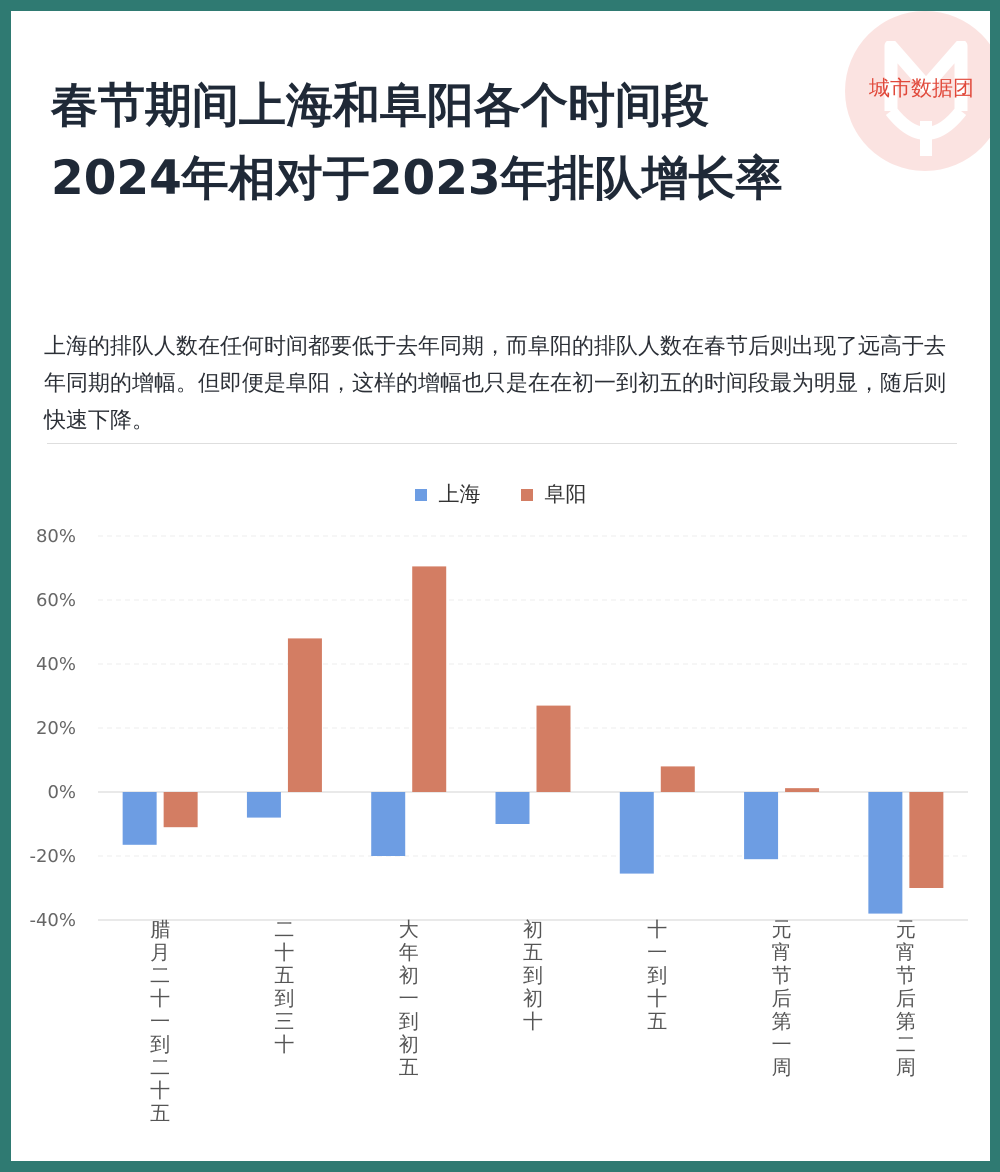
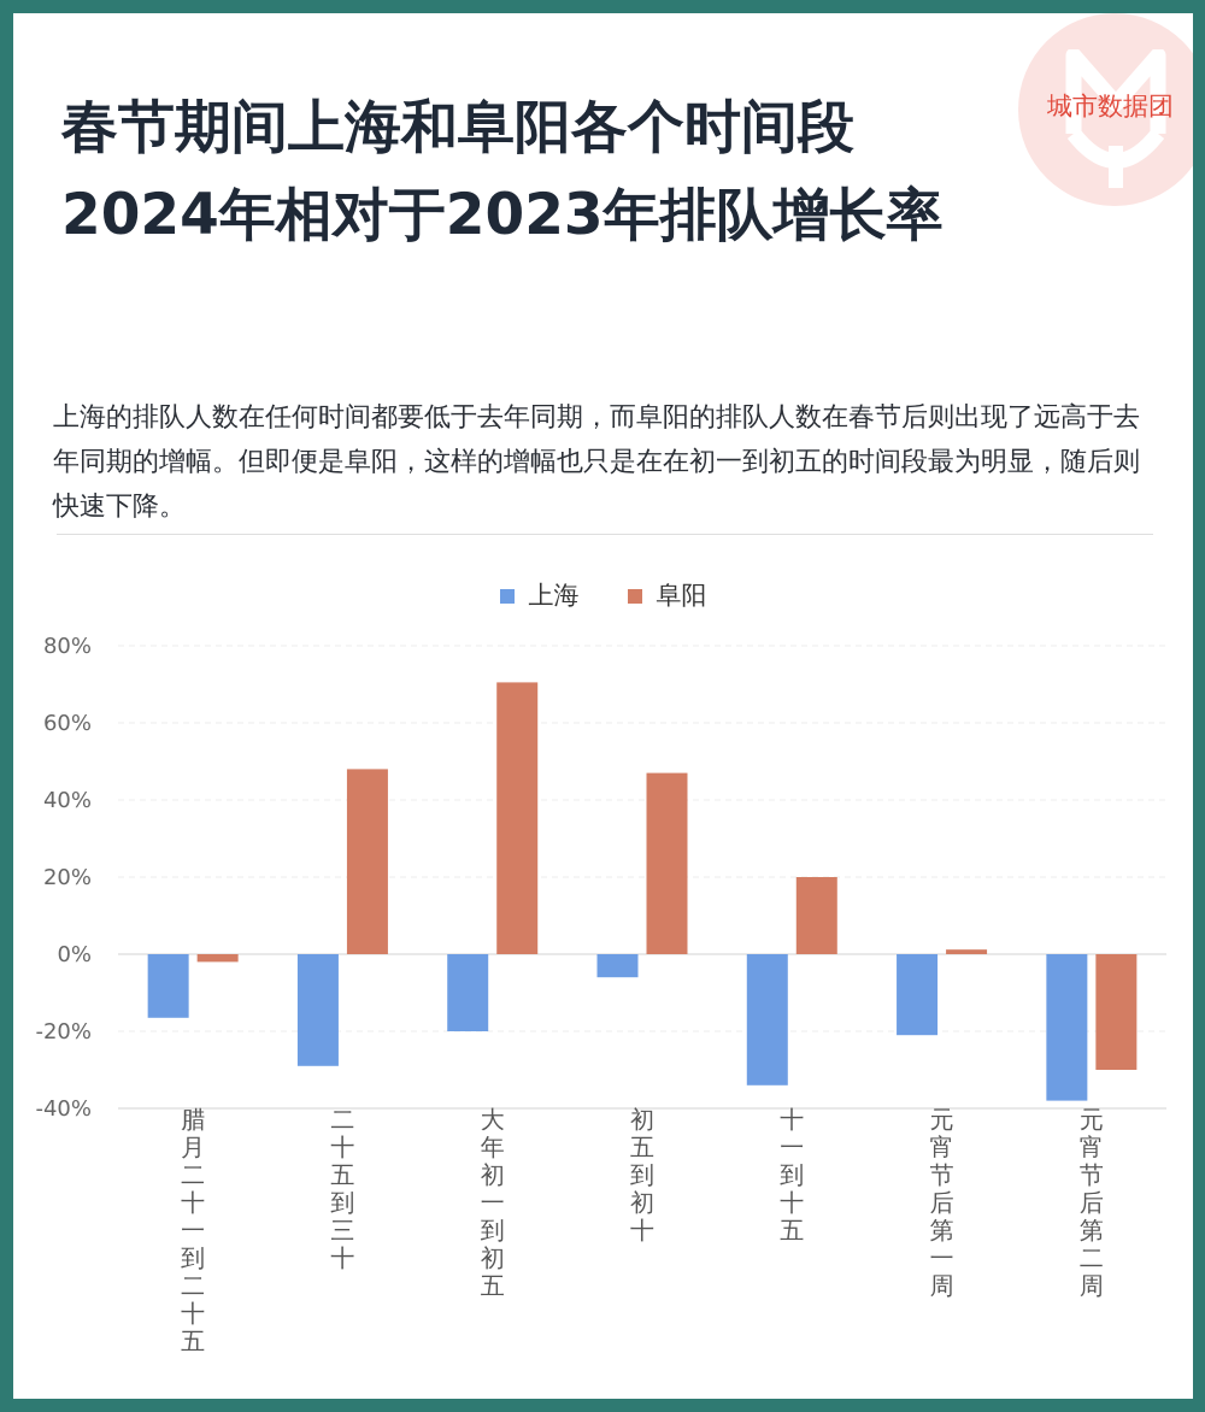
阜阳/腊月二十一到二十五: -11% -> -2%
上海/二十五到三十: -8% -> -29%
上海/初五到初十: -10% -> -6%
阜阳/初五到初十: 27% -> 47%
上海/十一到十五: -26% -> -34%
阜阳/十一到十五: 8% -> 20%
